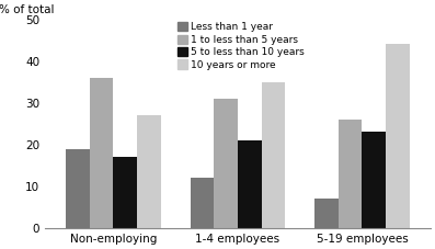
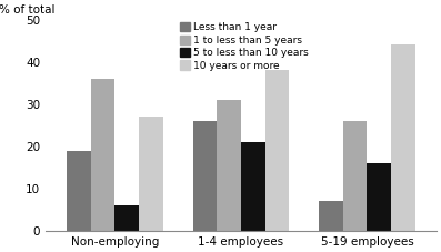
5 to less than 10 years/Non-employing: 17 -> 6
Less than 1 year/1-4 employees: 12 -> 26
10 years or more/1-4 employees: 35 -> 38
5 to less than 10 years/5-19 employees: 23 -> 16
